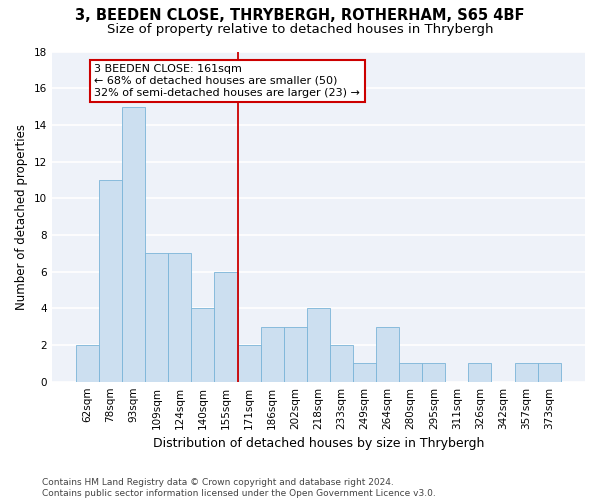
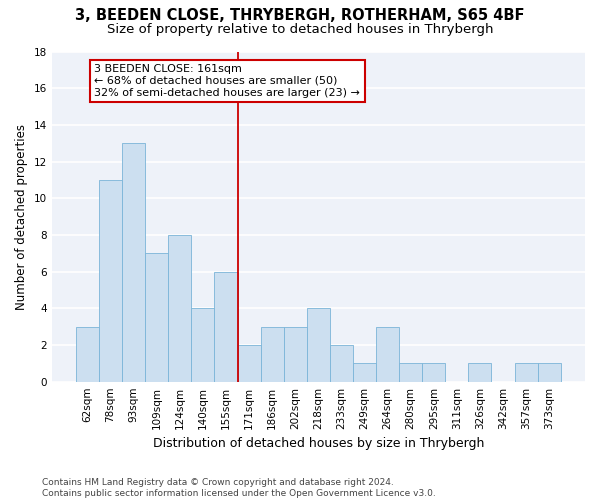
62sqm: 2 -> 3
93sqm: 15 -> 13
124sqm: 7 -> 8
